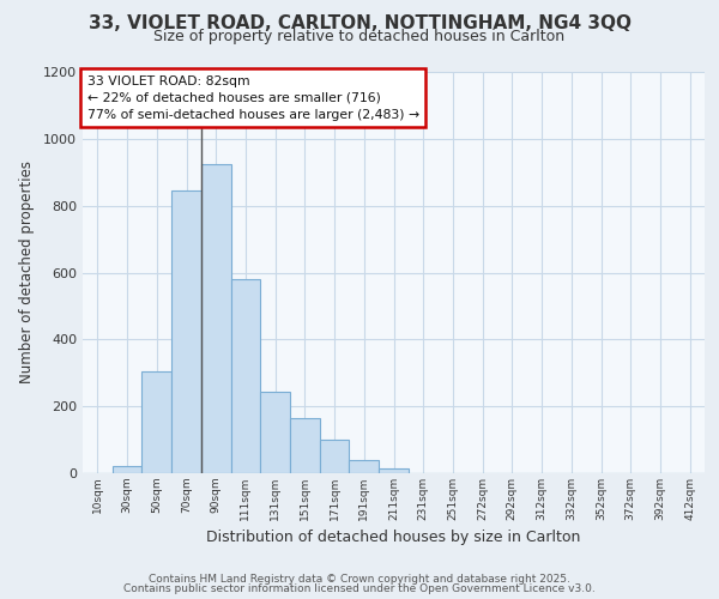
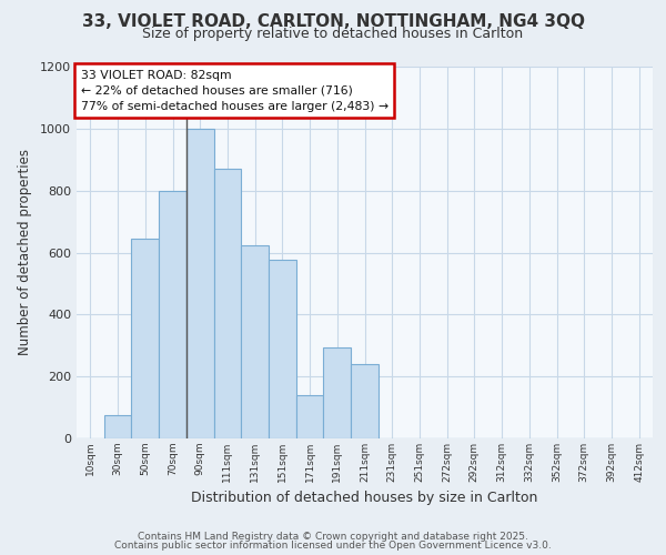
30sqm: 20 -> 75
50sqm: 305 -> 645
70sqm: 845 -> 800
90sqm: 925 -> 1000
111sqm: 580 -> 870
131sqm: 245 -> 625
151sqm: 165 -> 575
171sqm: 100 -> 140
191sqm: 38 -> 295
211sqm: 15 -> 240
